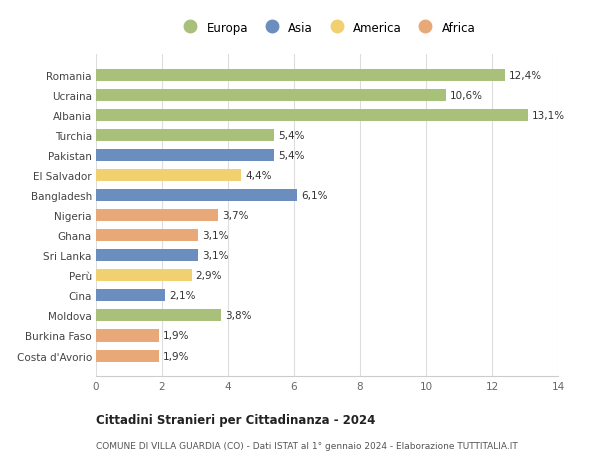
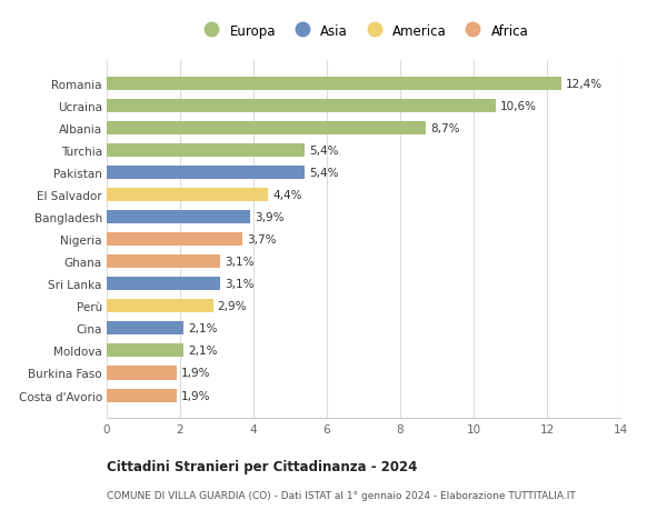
Albania: 13,1% -> 8,7%
Bangladesh: 6,1% -> 3,9%
Moldova: 3,8% -> 2,1%
